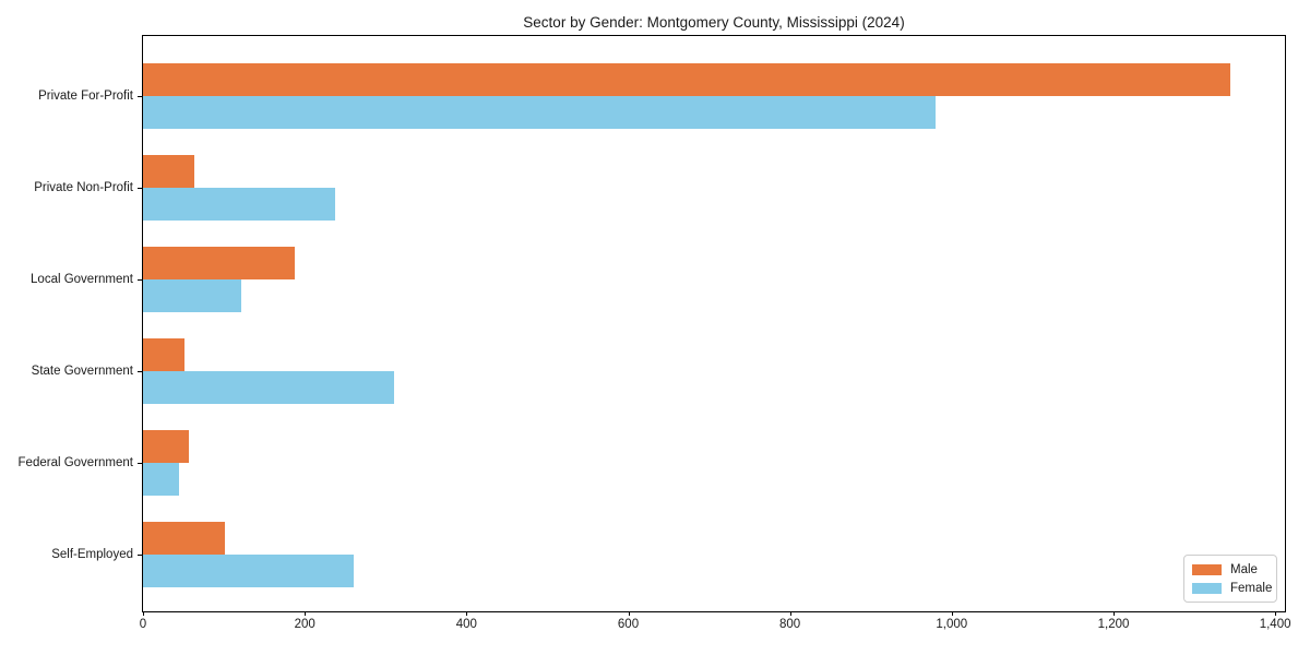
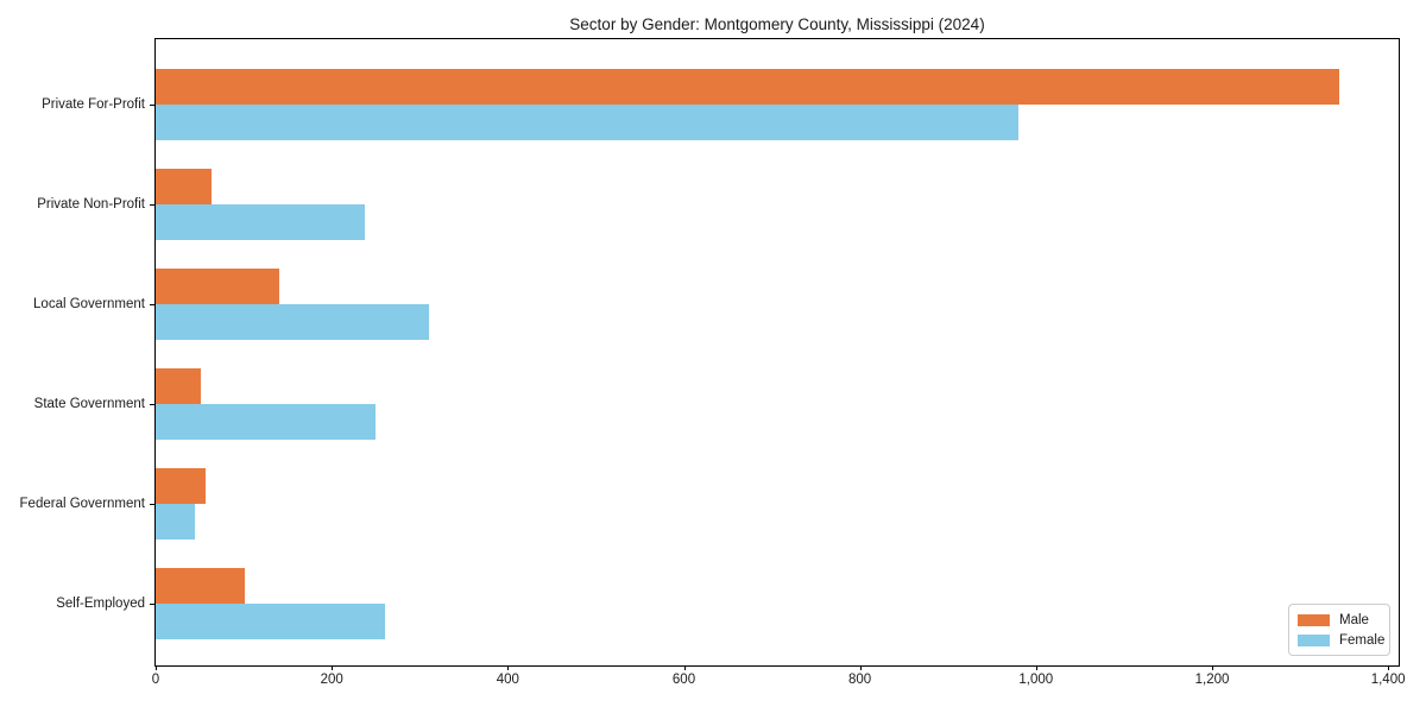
Male/Local Government: 190 -> 140
Female/Local Government: 120 -> 310
Female/State Government: 310 -> 250
